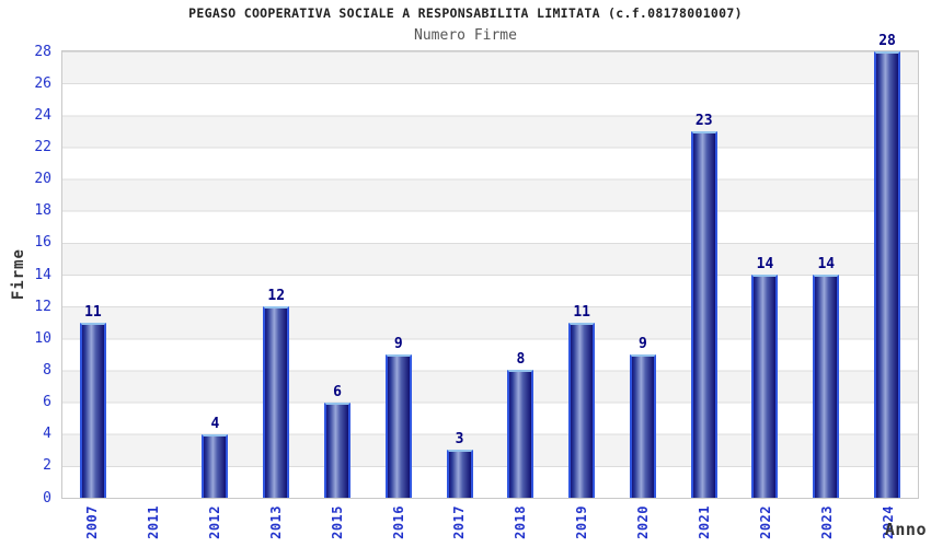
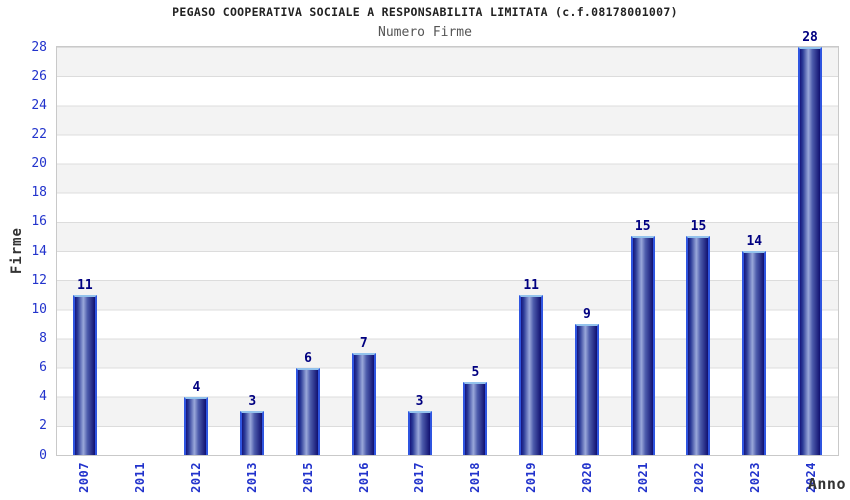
2013: 12 -> 3
2016: 9 -> 7
2018: 8 -> 5
2021: 23 -> 15
2022: 14 -> 15
